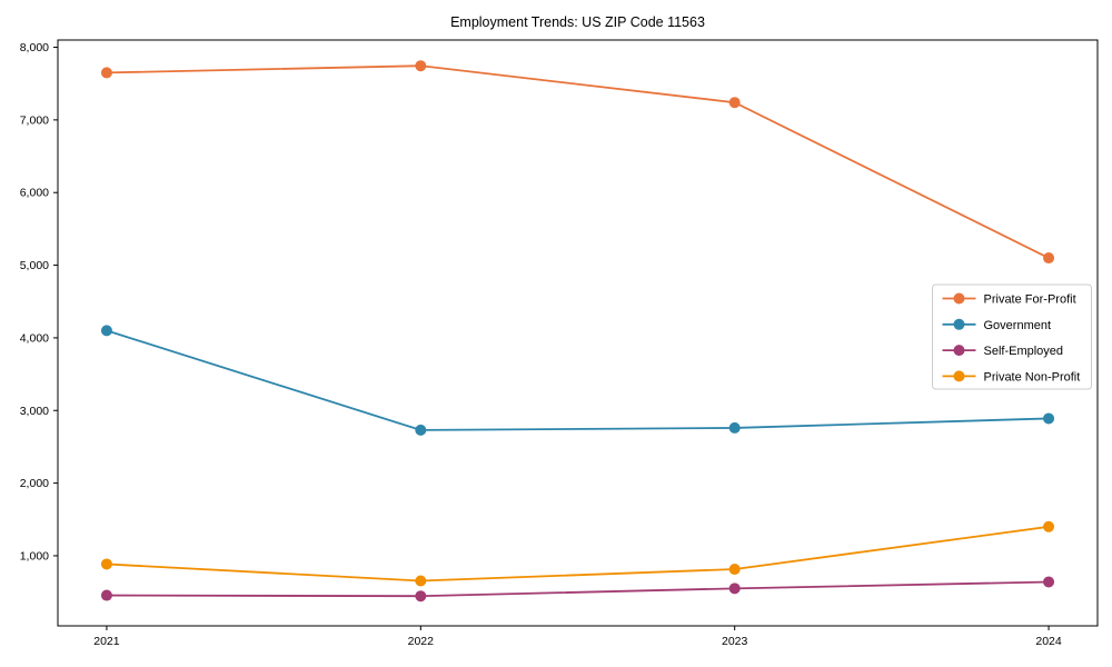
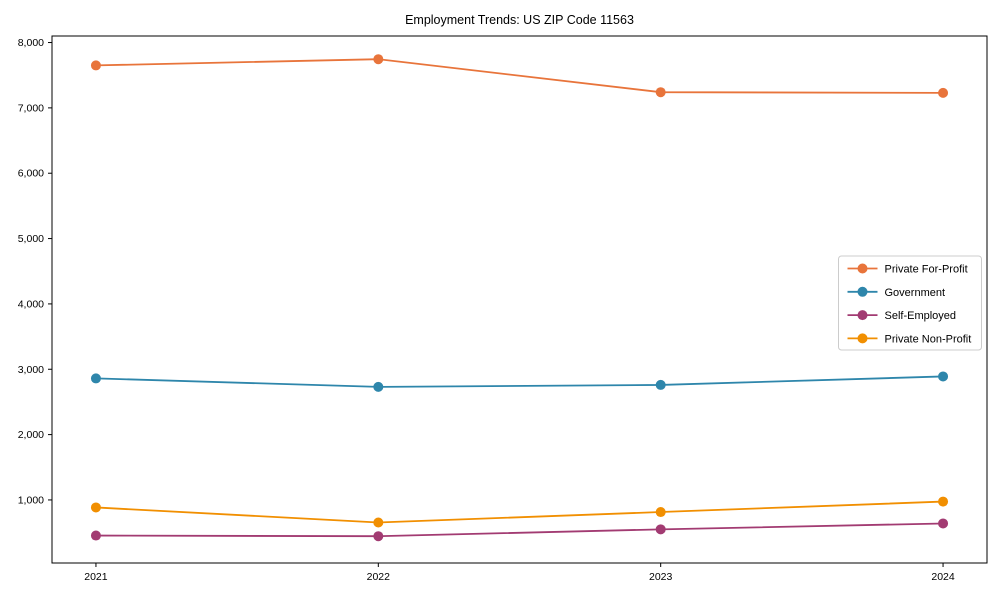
Government/2021: 4100 -> 2900
Private For-Profit/2024: 5100 -> 7200
Private Non-Profit/2024: 1400 -> 1000
